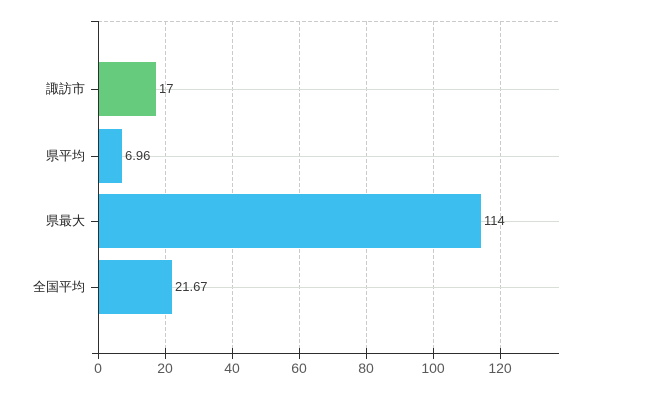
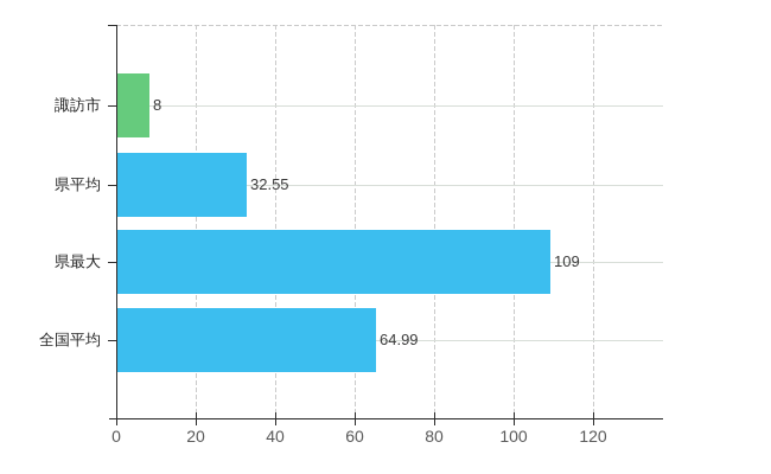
諏訪市: 17 -> 8
県平均: 6.96 -> 32.55
県最大: 114 -> 109
全国平均: 21.67 -> 64.99
